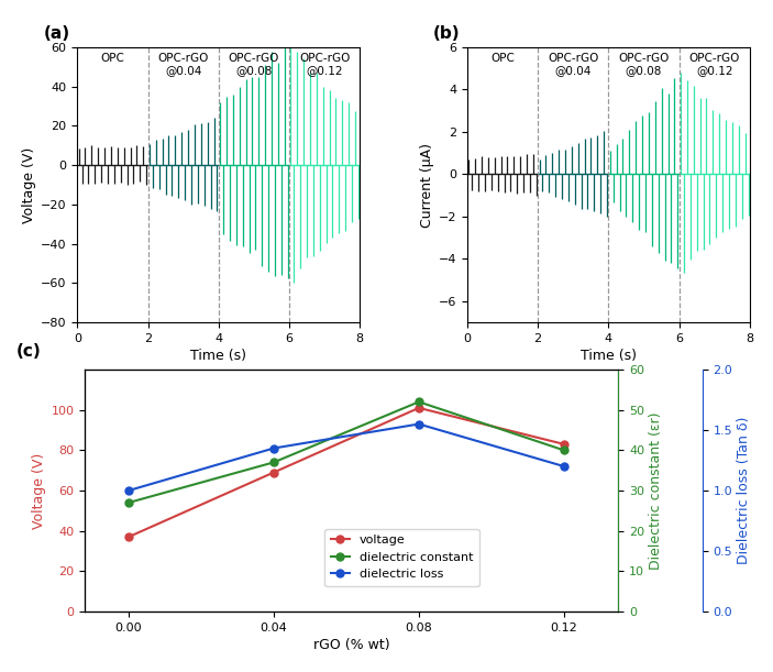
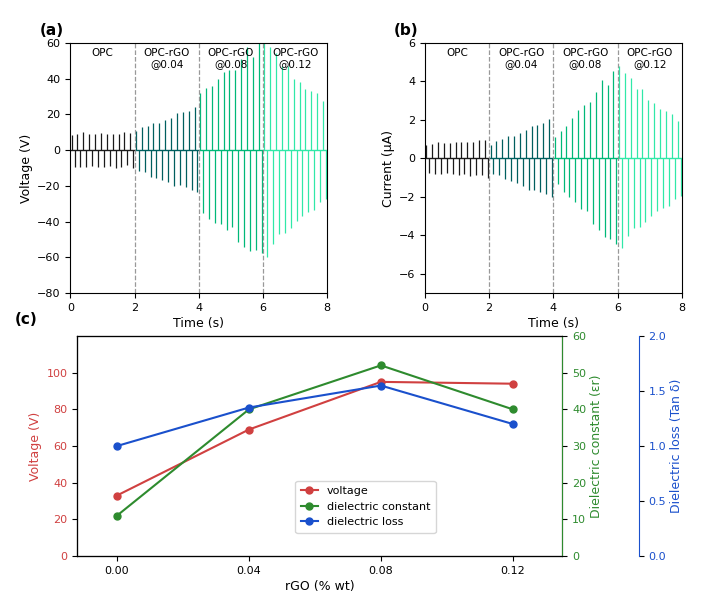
voltage/0.00: 37 -> 33
dielectric constant/0.00: 27 -> 11
dielectric constant/0.04: 37 -> 40
voltage/0.08: 101 -> 95
voltage/0.12: 83 -> 94
